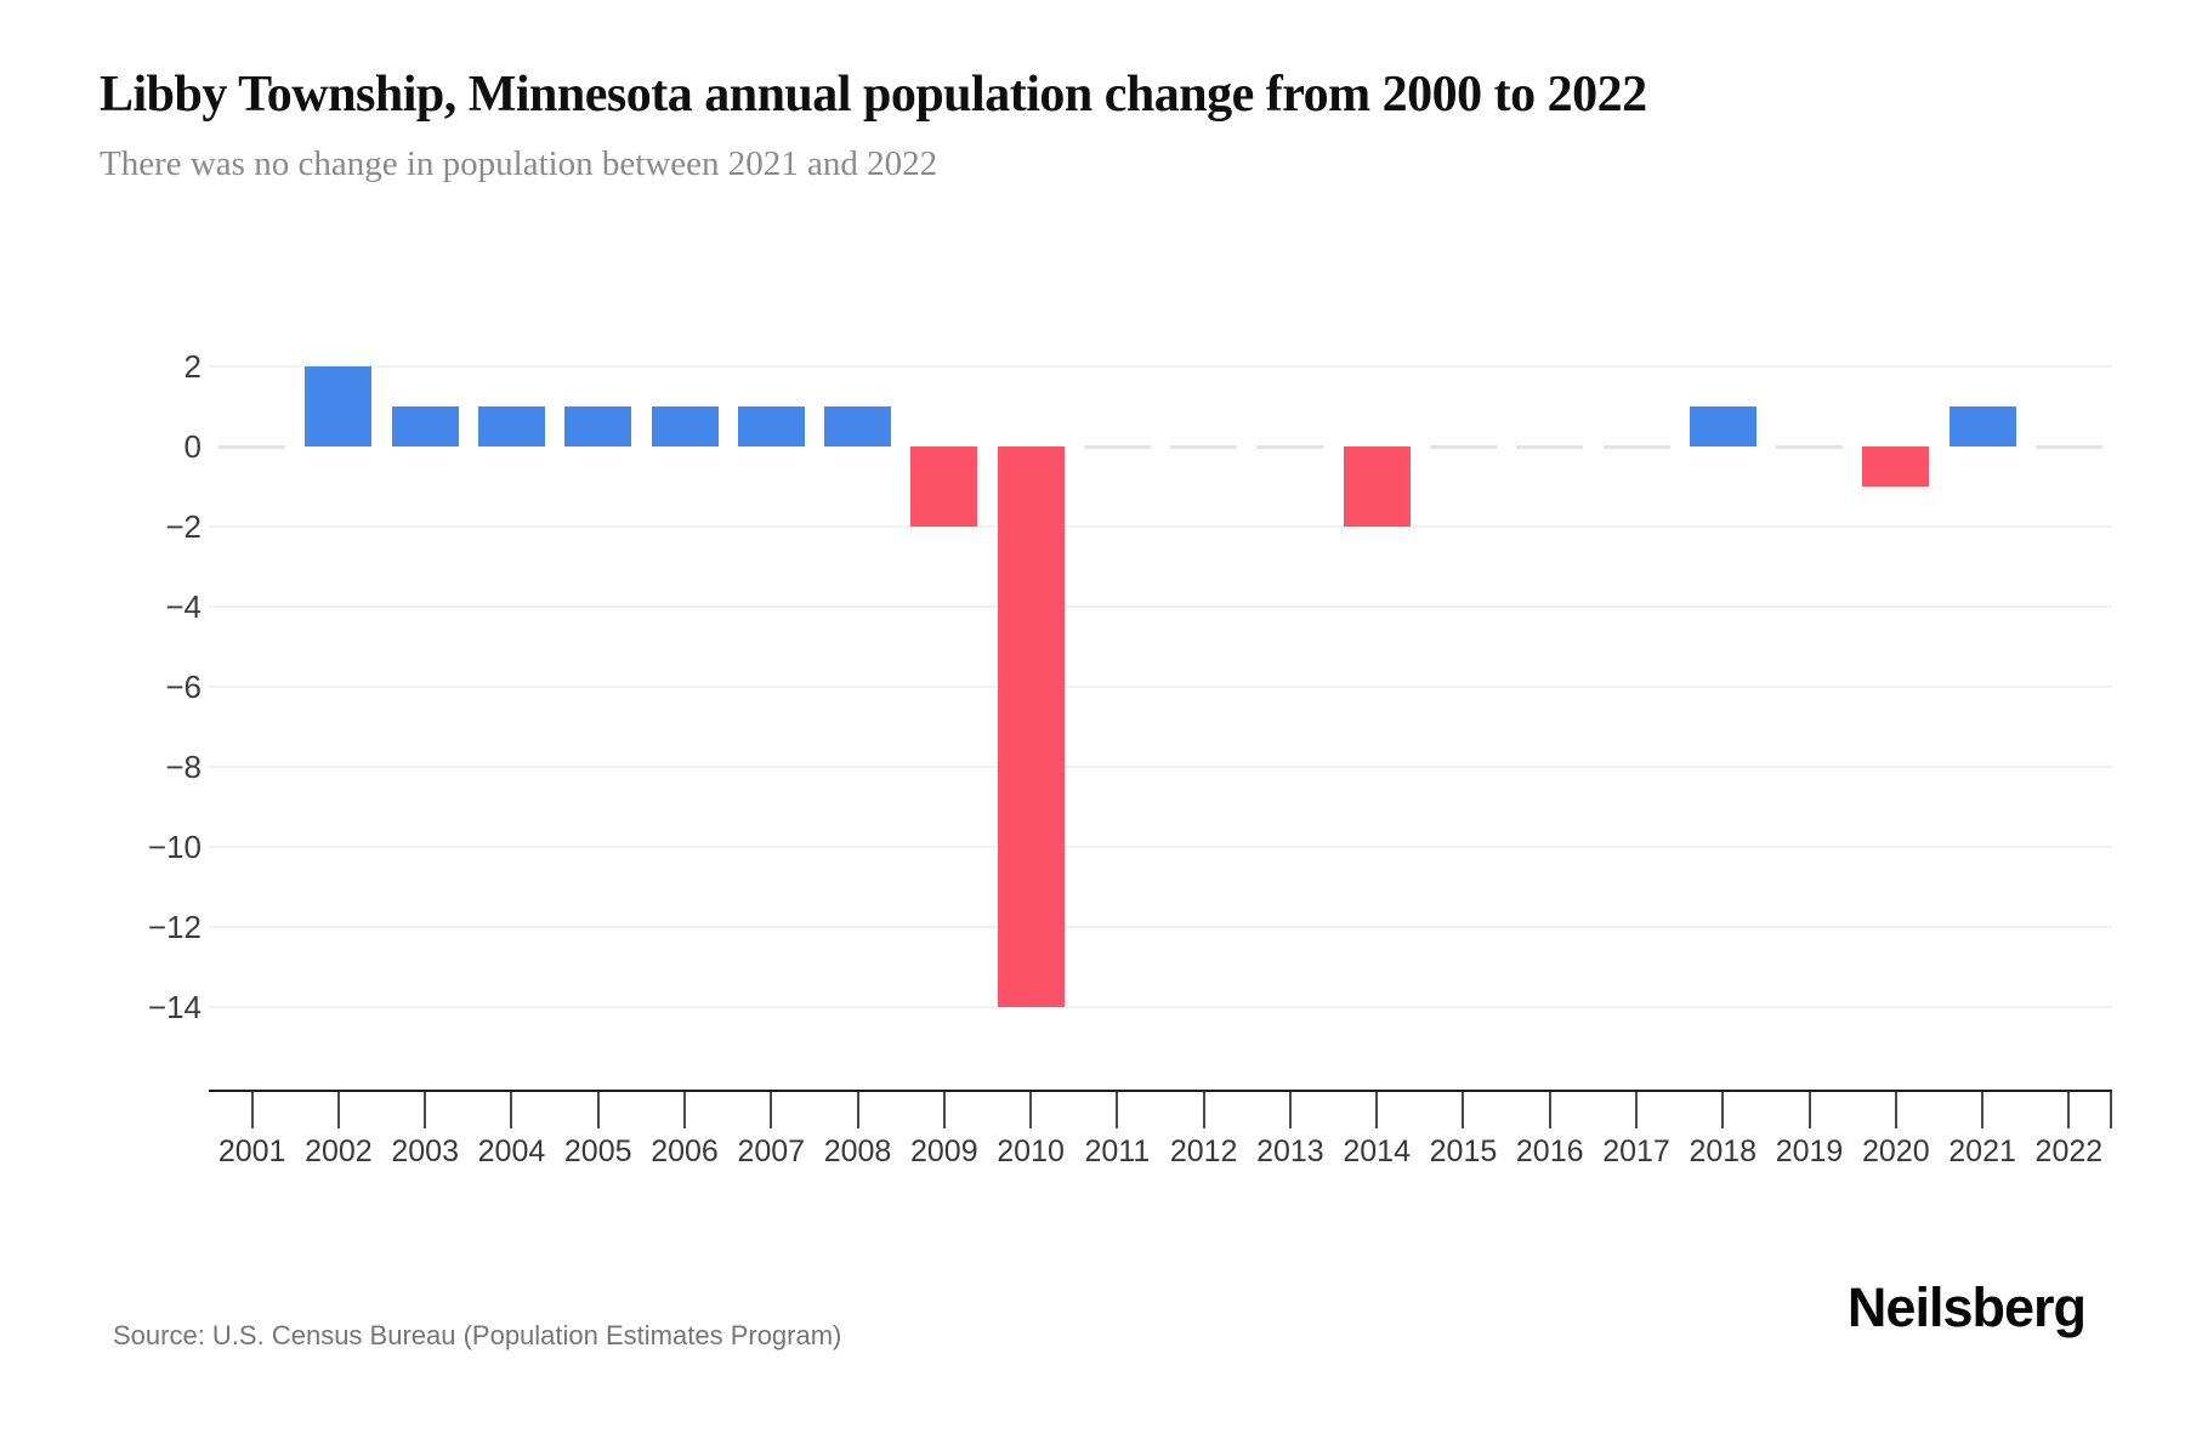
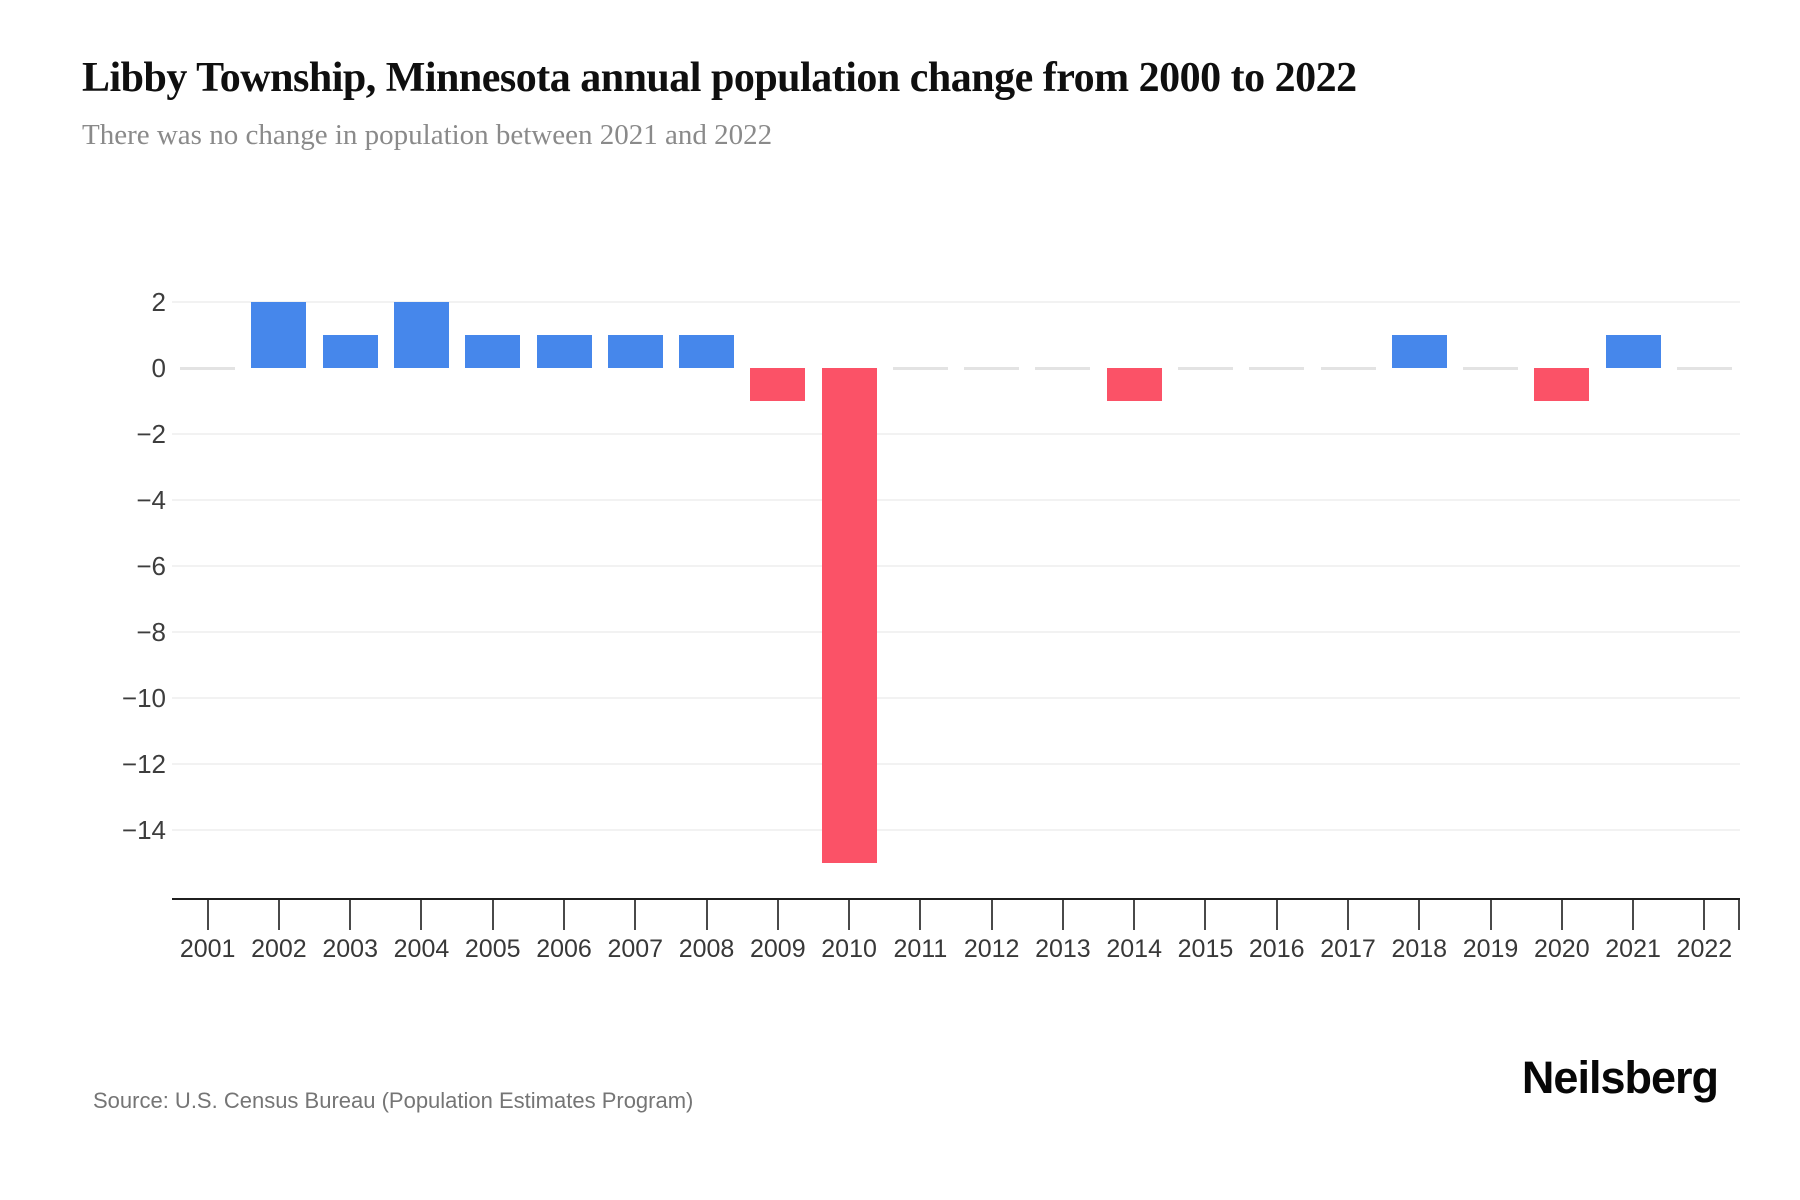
2004: 1 -> 2
2009: -2 -> -1
2010: -14 -> -15
2014: -2 -> -1
